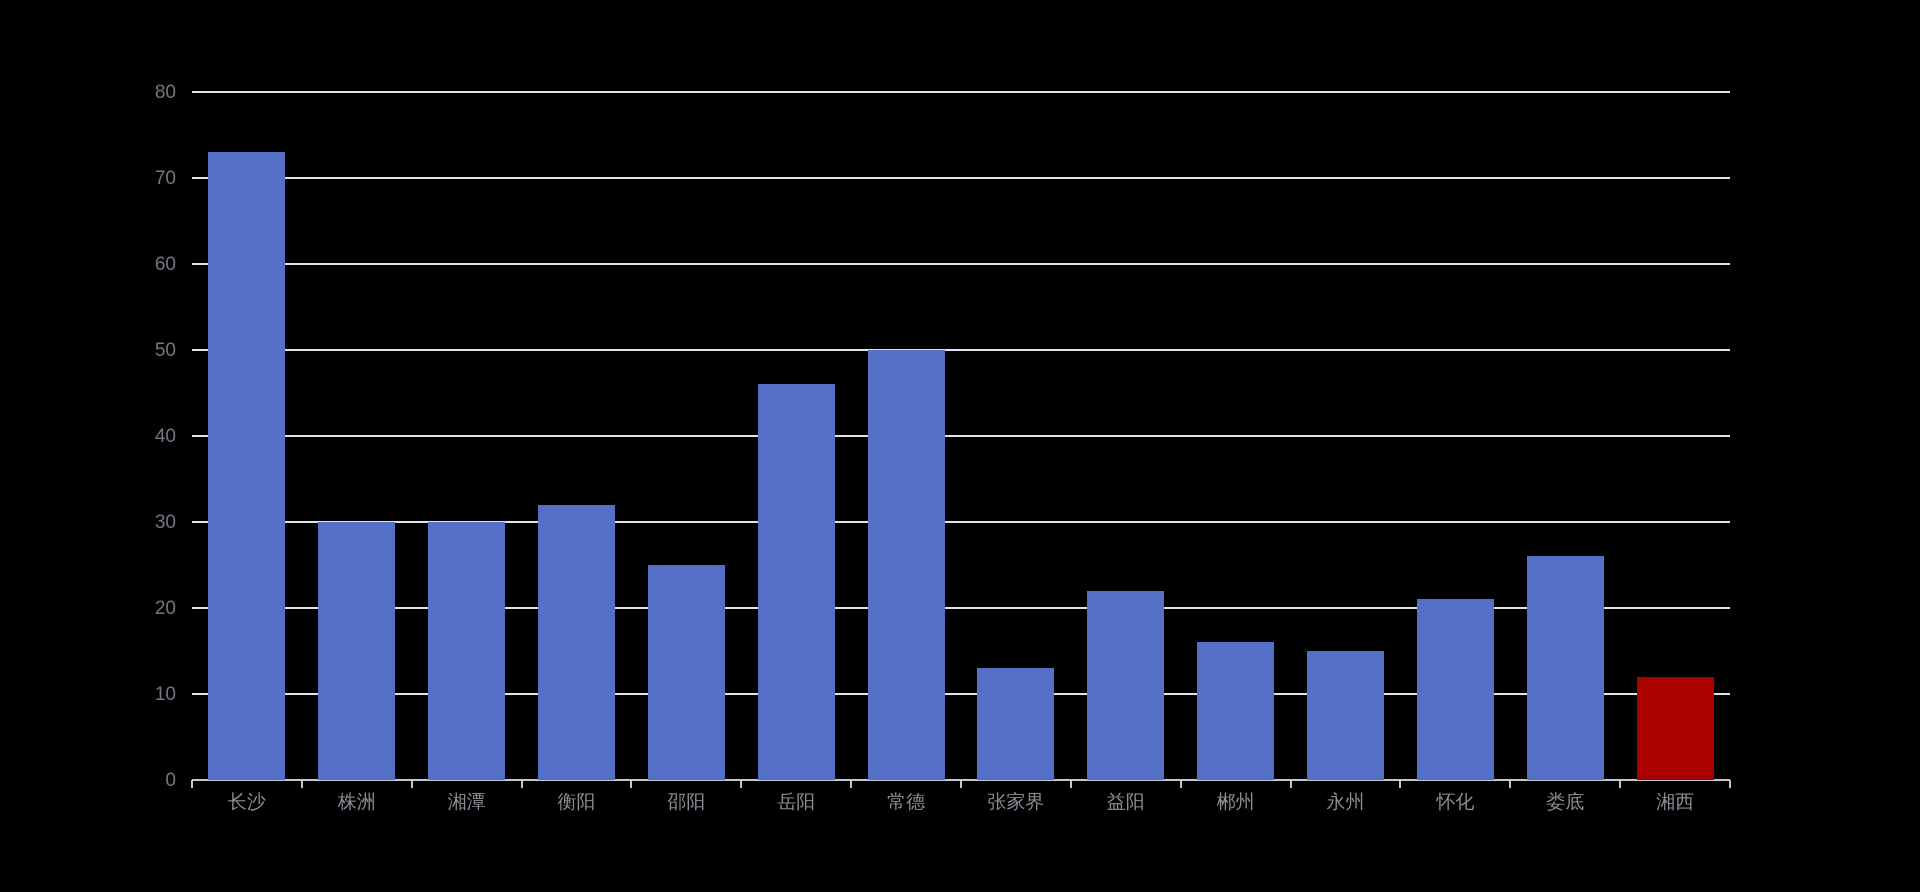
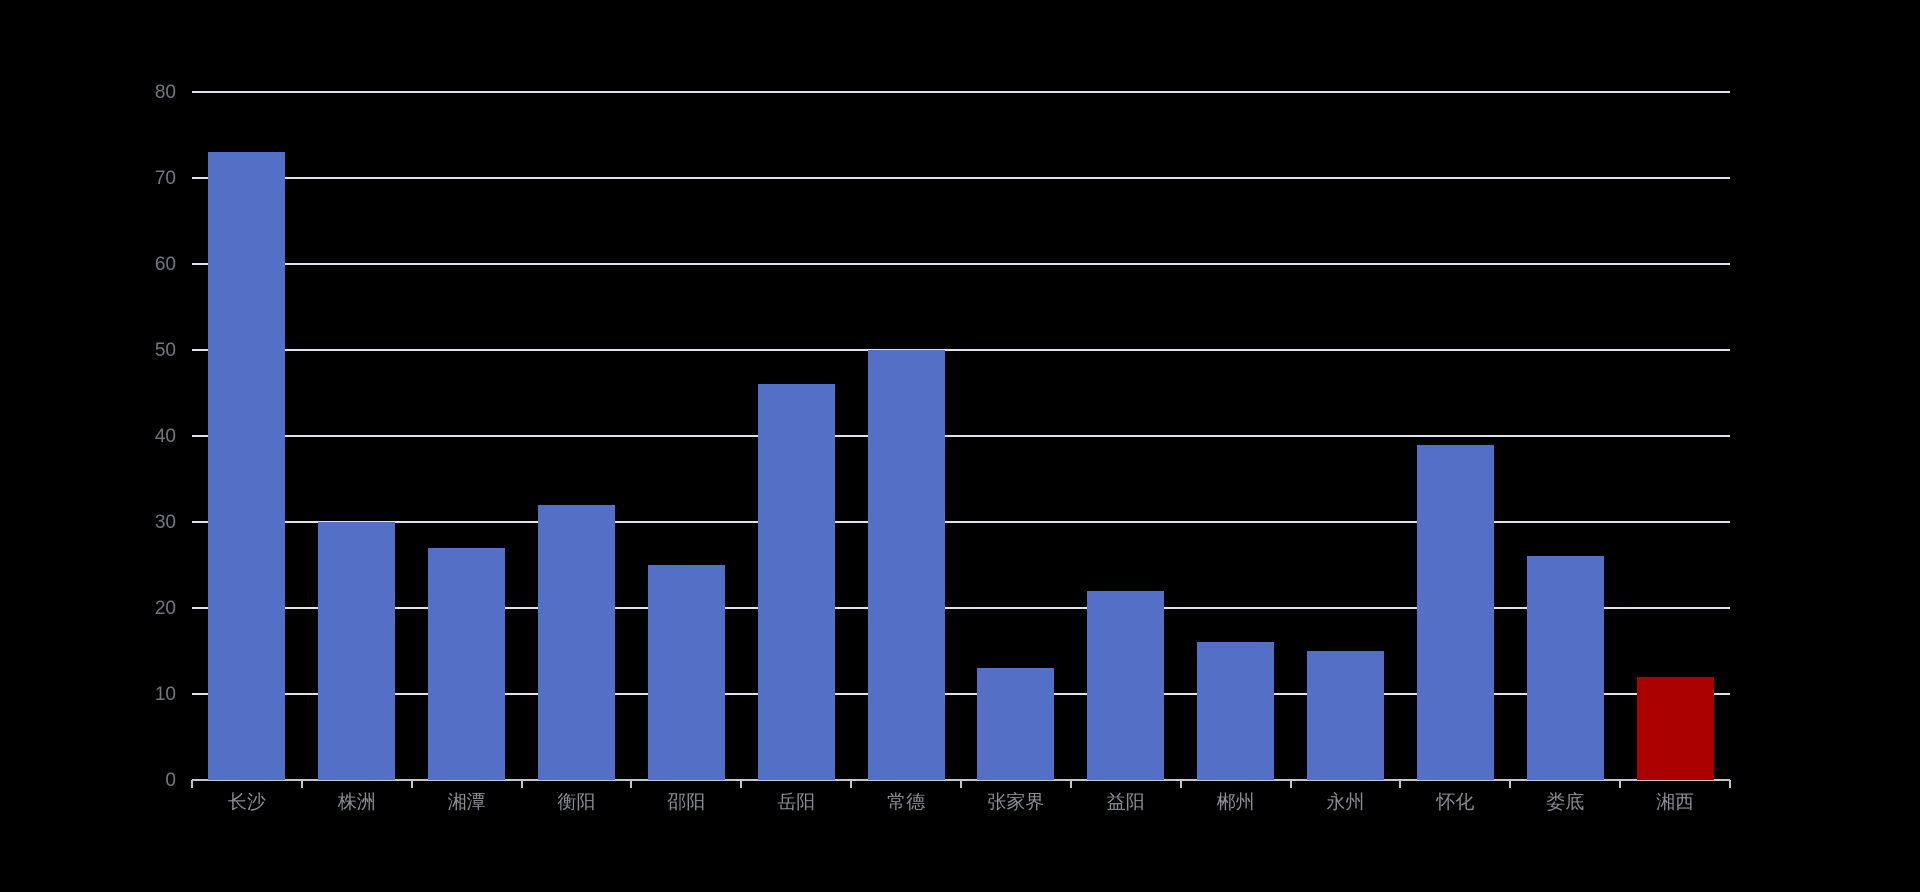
湘潭: 30 -> 27
怀化: 21 -> 39
